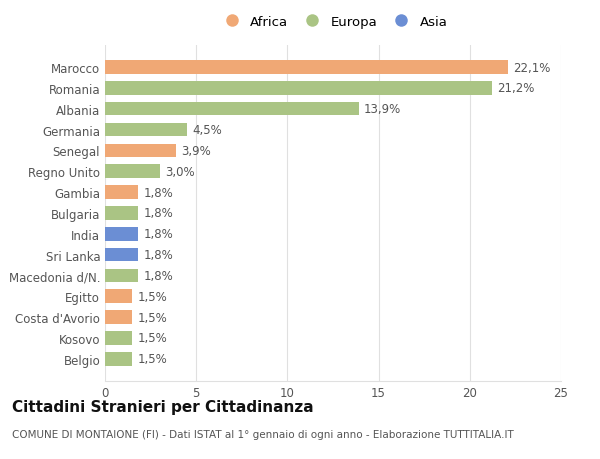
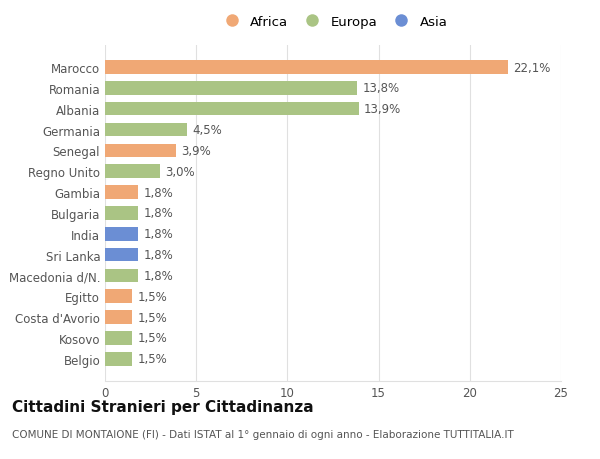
Romania: 21,2% -> 13,8%
